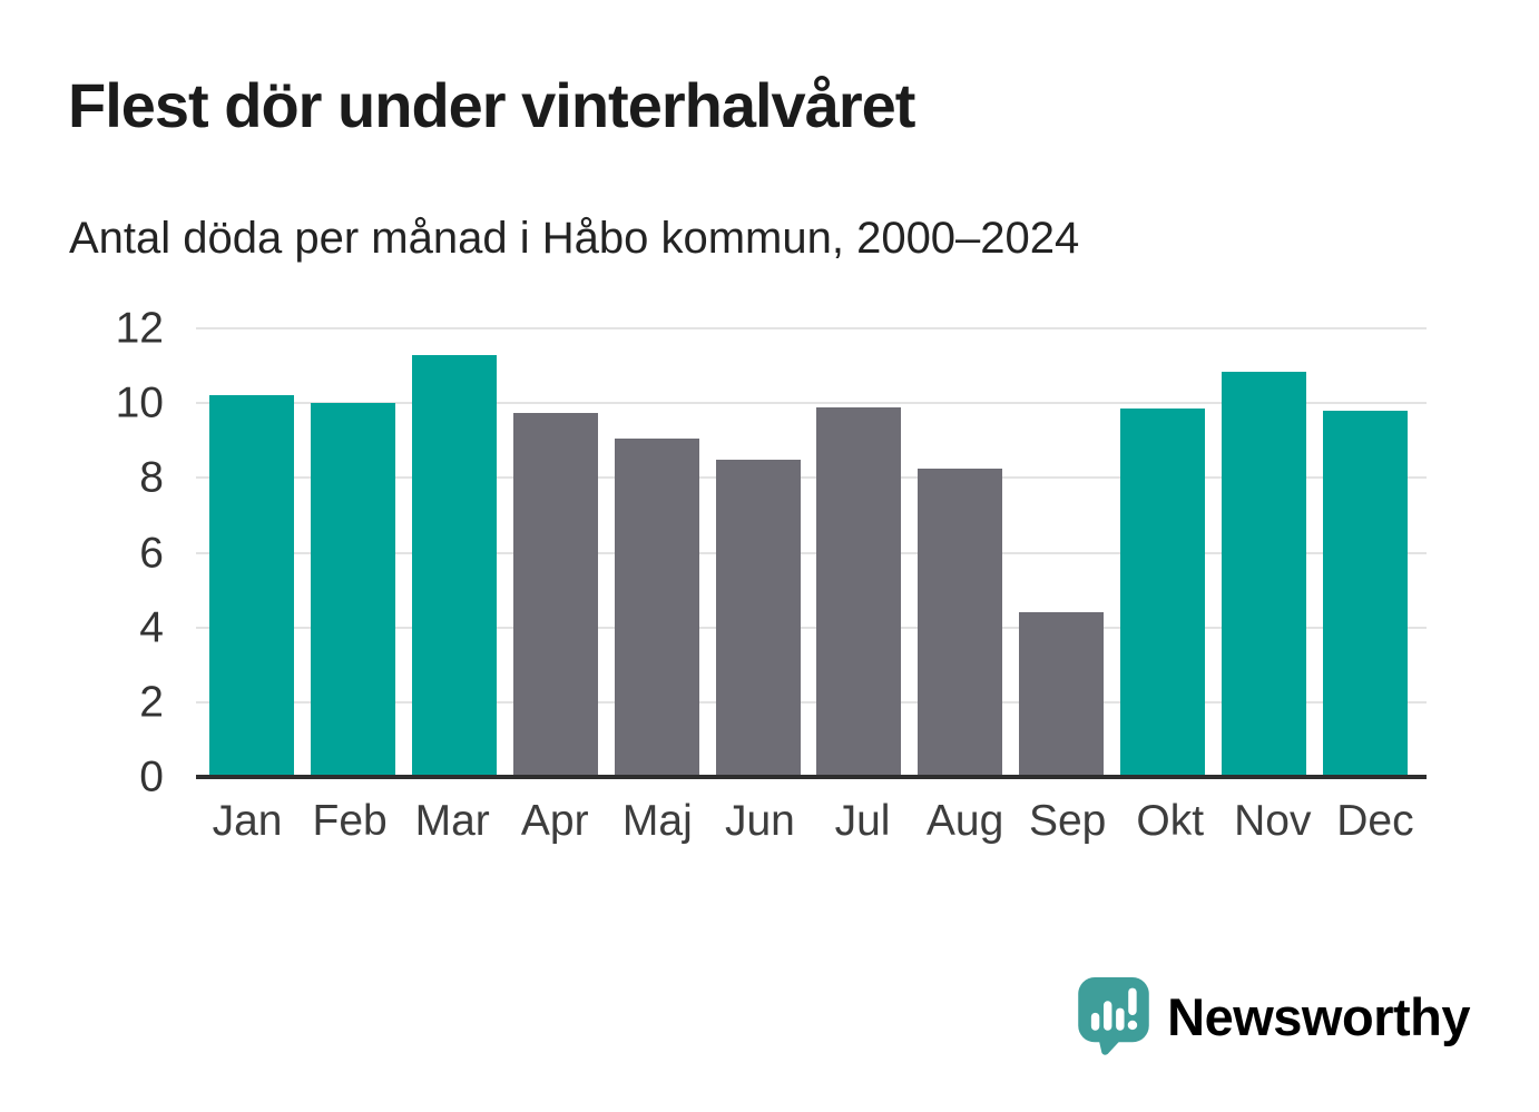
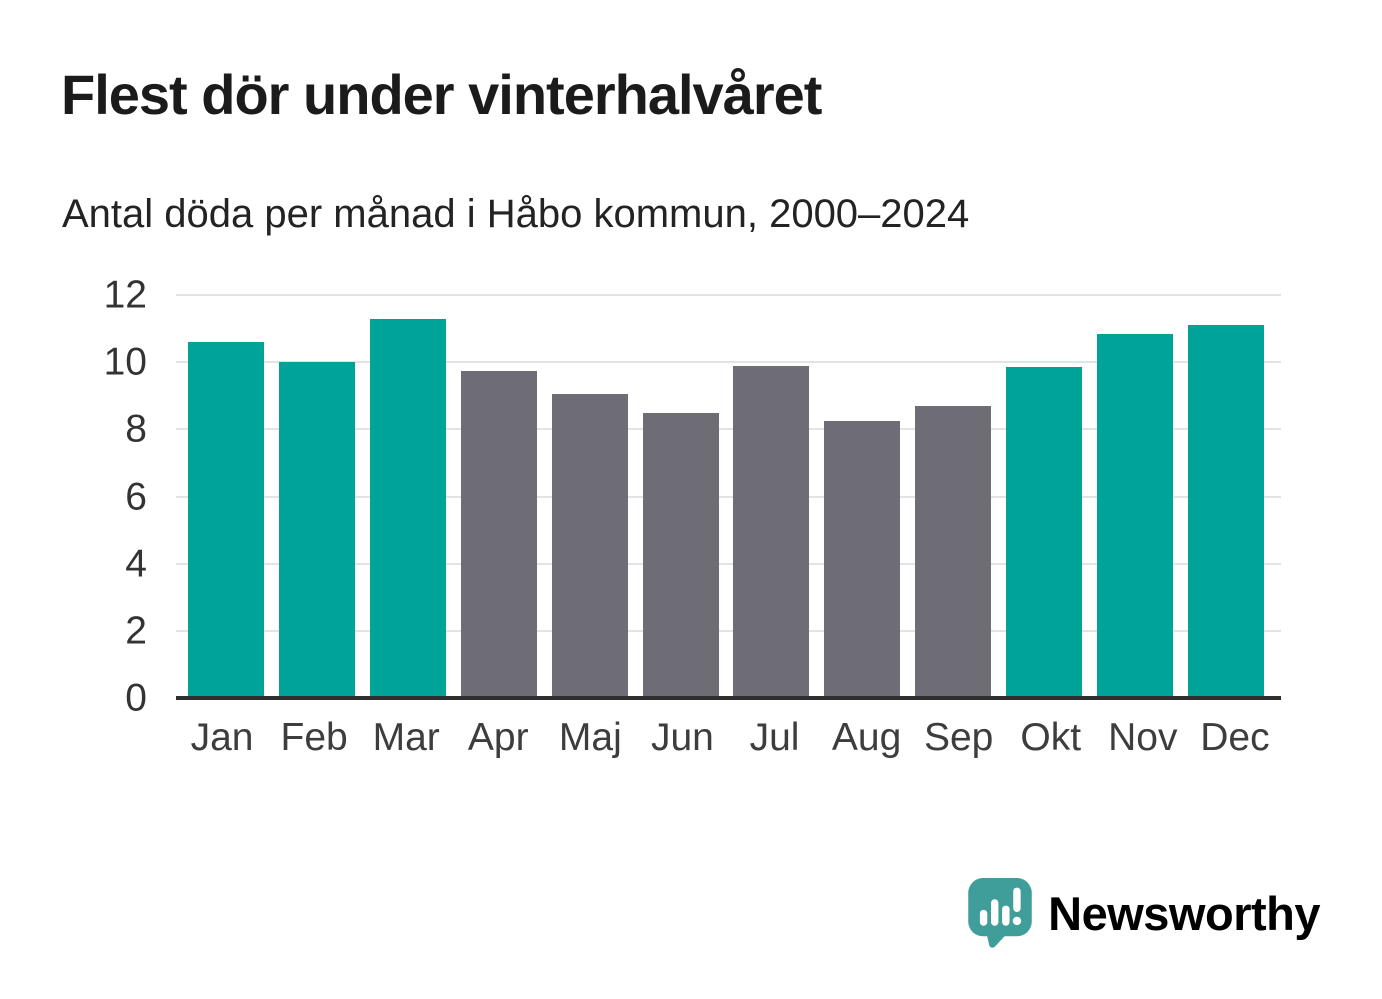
Jan: 10.2 -> 10.6
Sep: 4.4 -> 8.7
Dec: 9.8 -> 11.1
